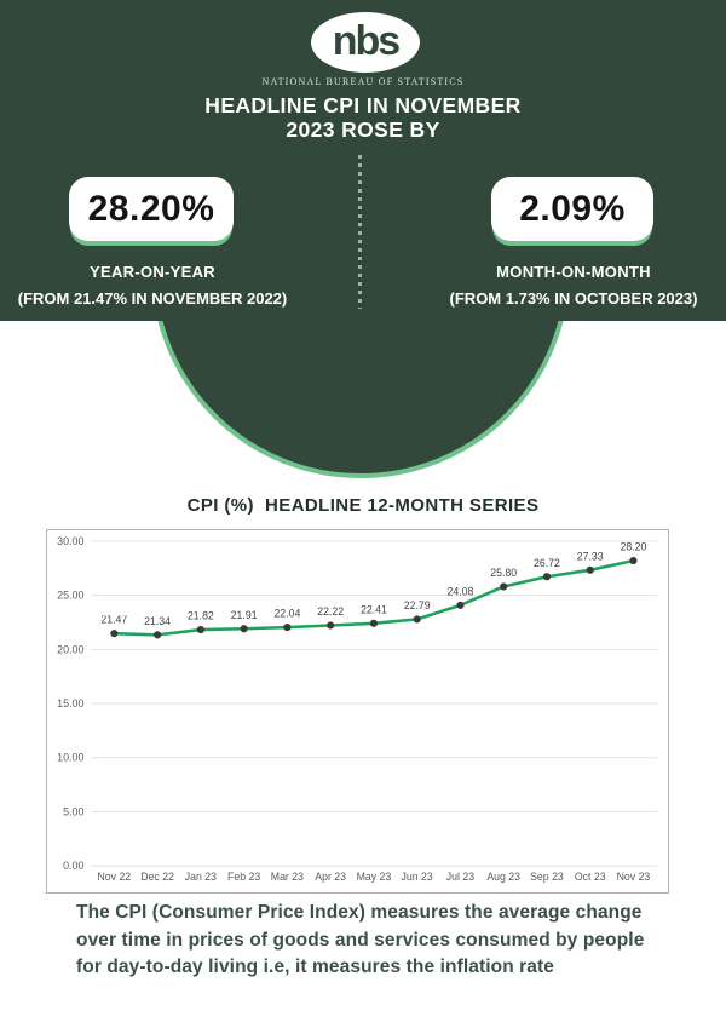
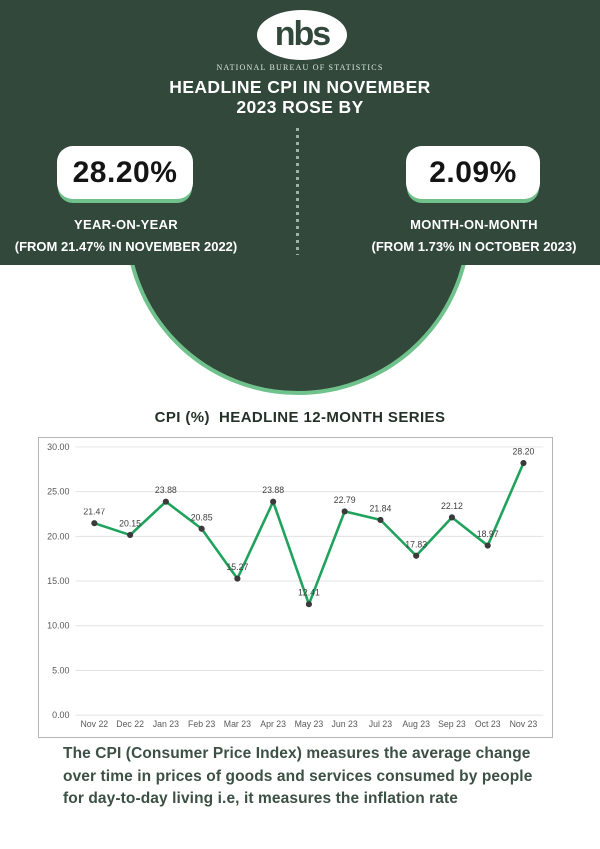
Dec 22: 21.34 -> 20.15
Jan 23: 21.82 -> 23.88
Feb 23: 21.91 -> 20.85
Mar 23: 22.04 -> 15.27
Apr 23: 22.22 -> 23.88
May 23: 22.41 -> 12.41
Jul 23: 24.08 -> 21.84
Aug 23: 25.80 -> 17.83
Sep 23: 26.72 -> 22.12
Oct 23: 27.33 -> 18.97
